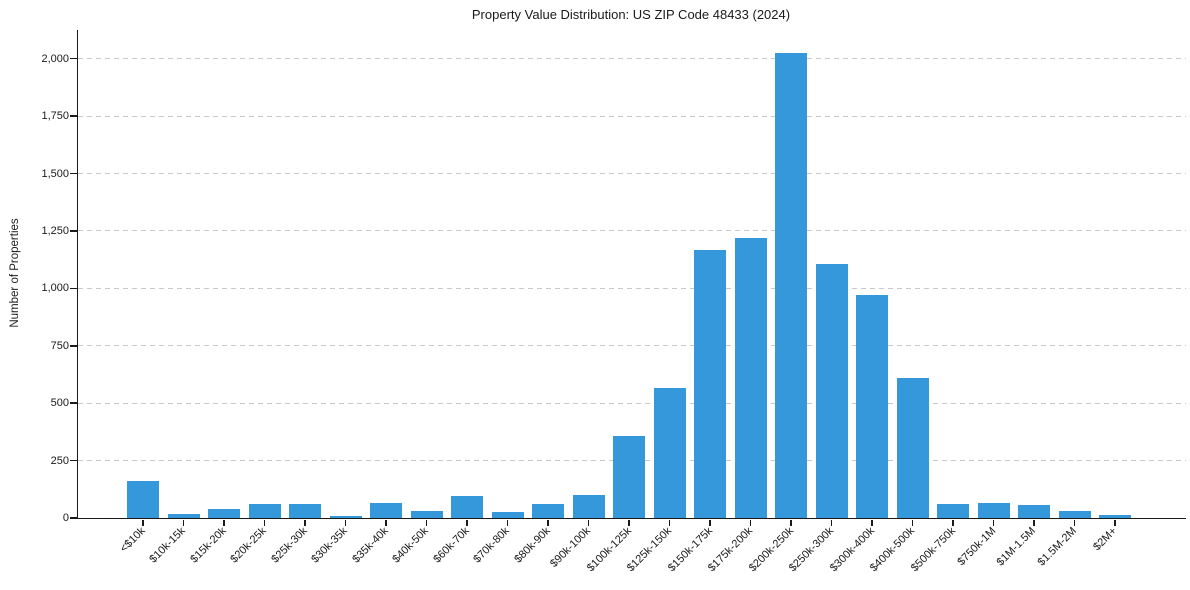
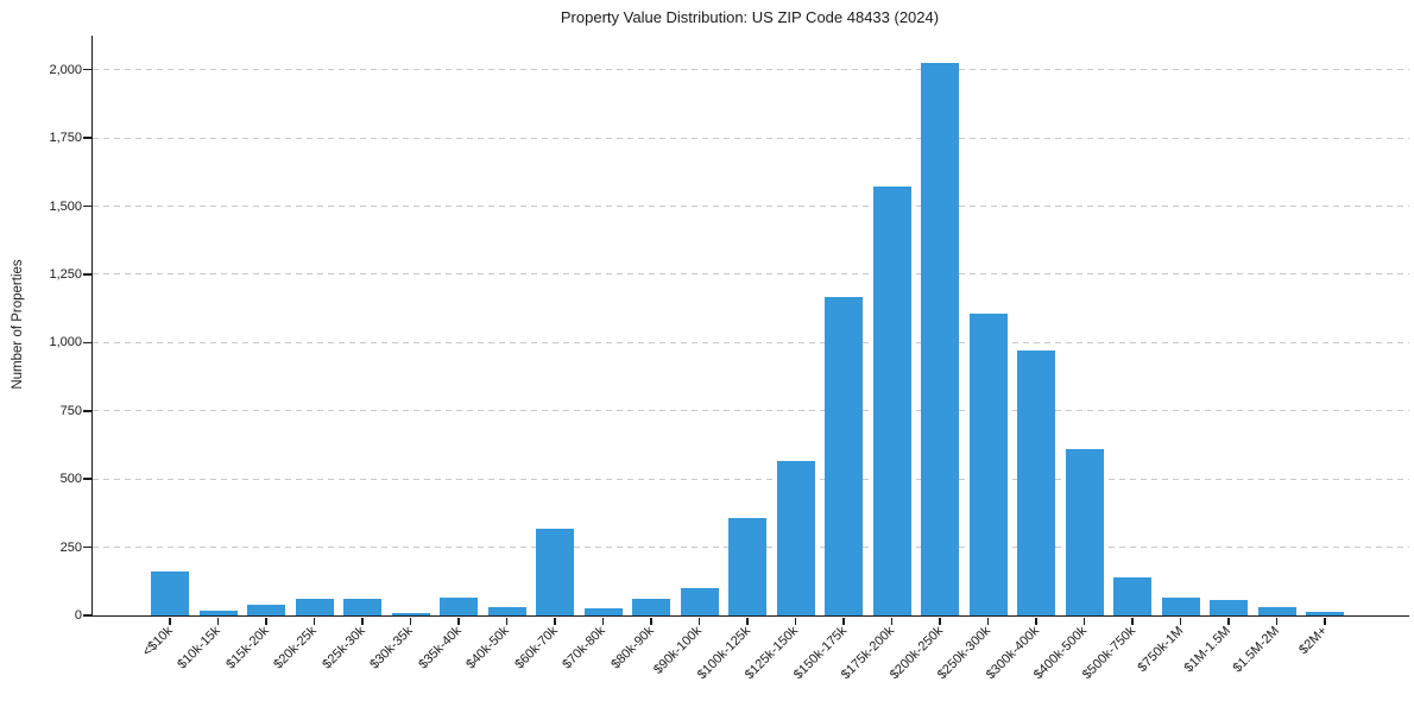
$60k-70k: 100 -> 320
$175k-200k: 1220 -> 1570
$500k-750k: 60 -> 140
